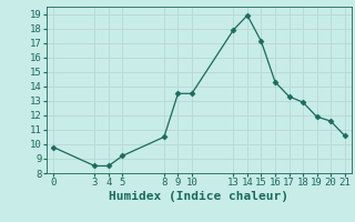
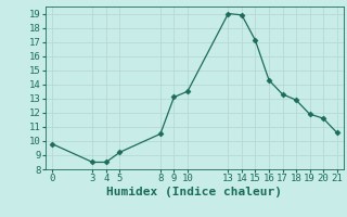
9: 13.5 -> 13.1
13: 17.9 -> 19.0
